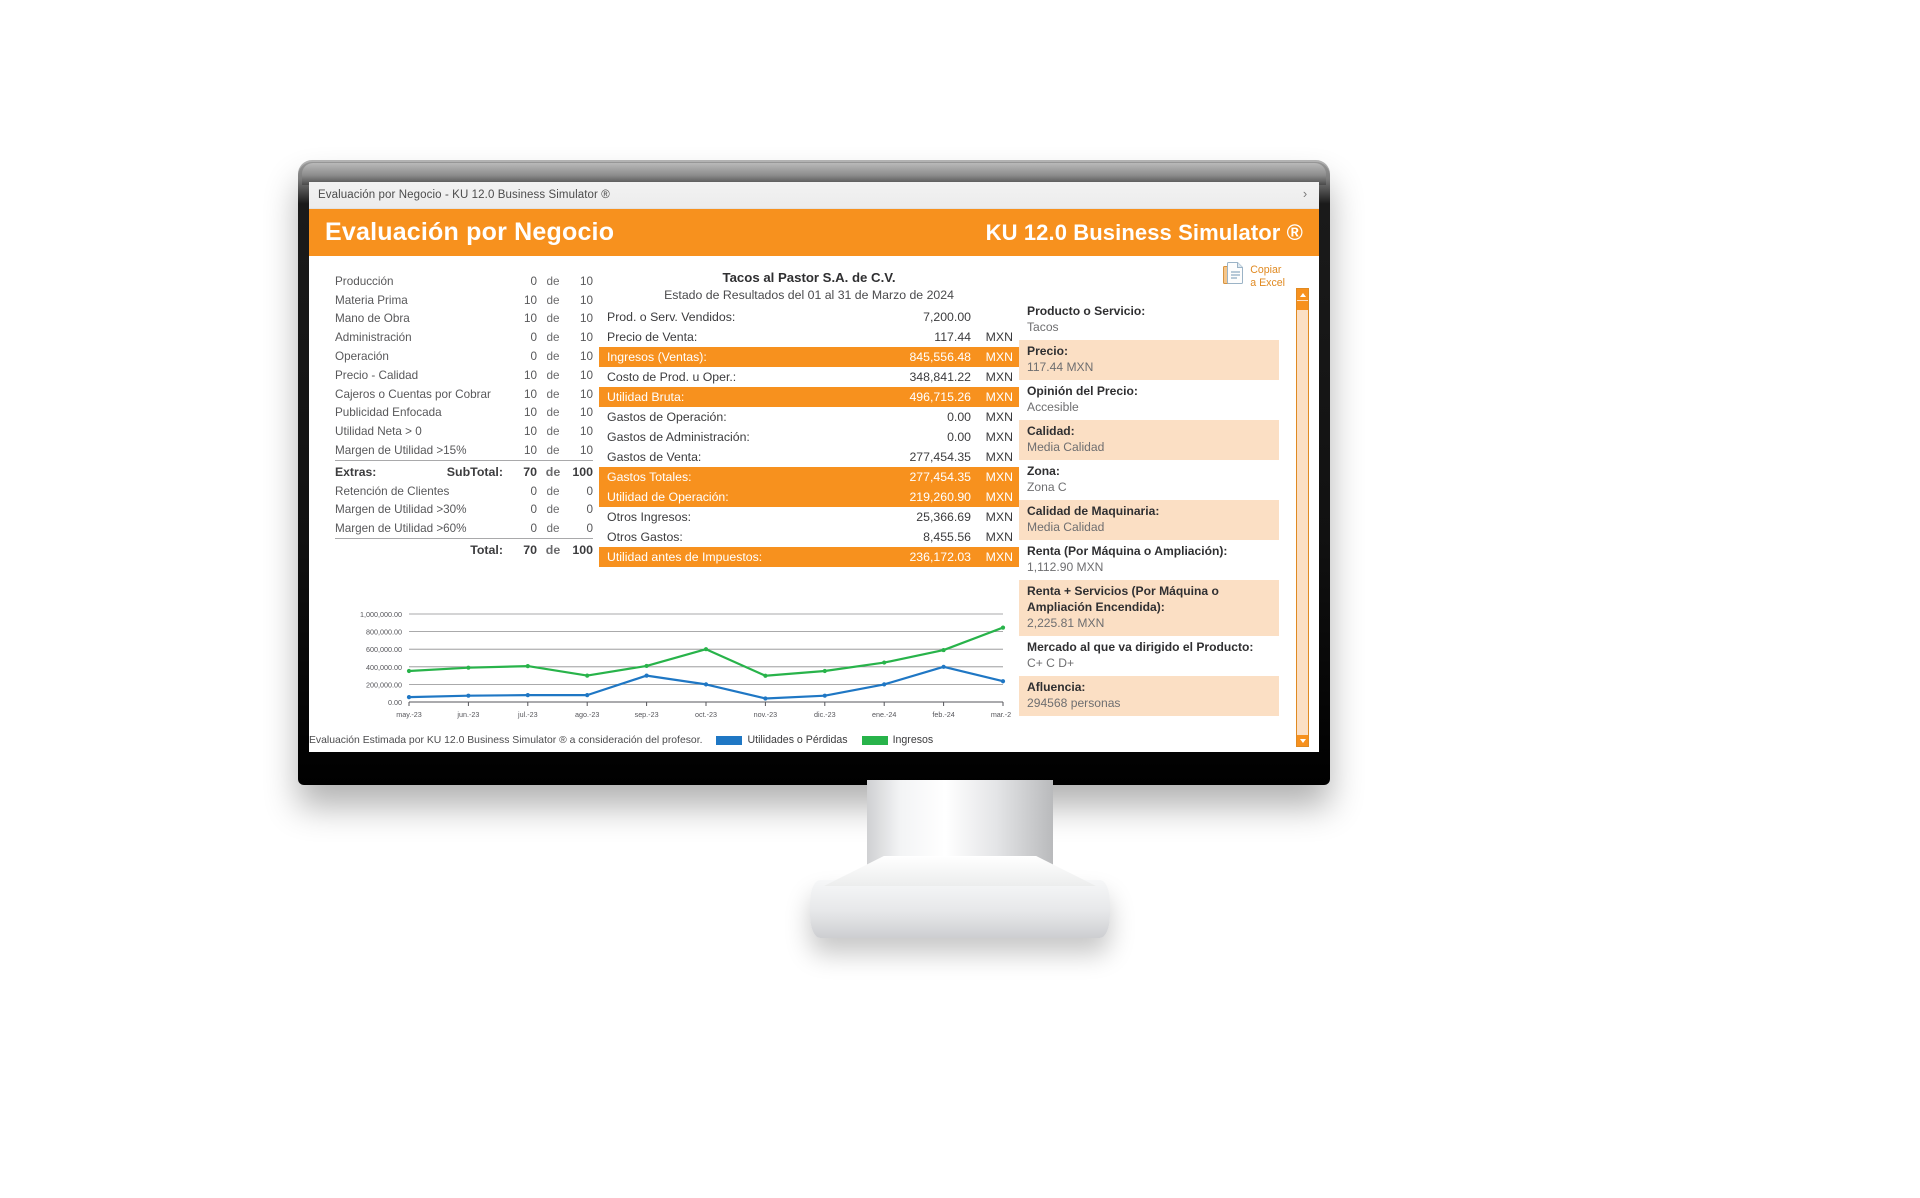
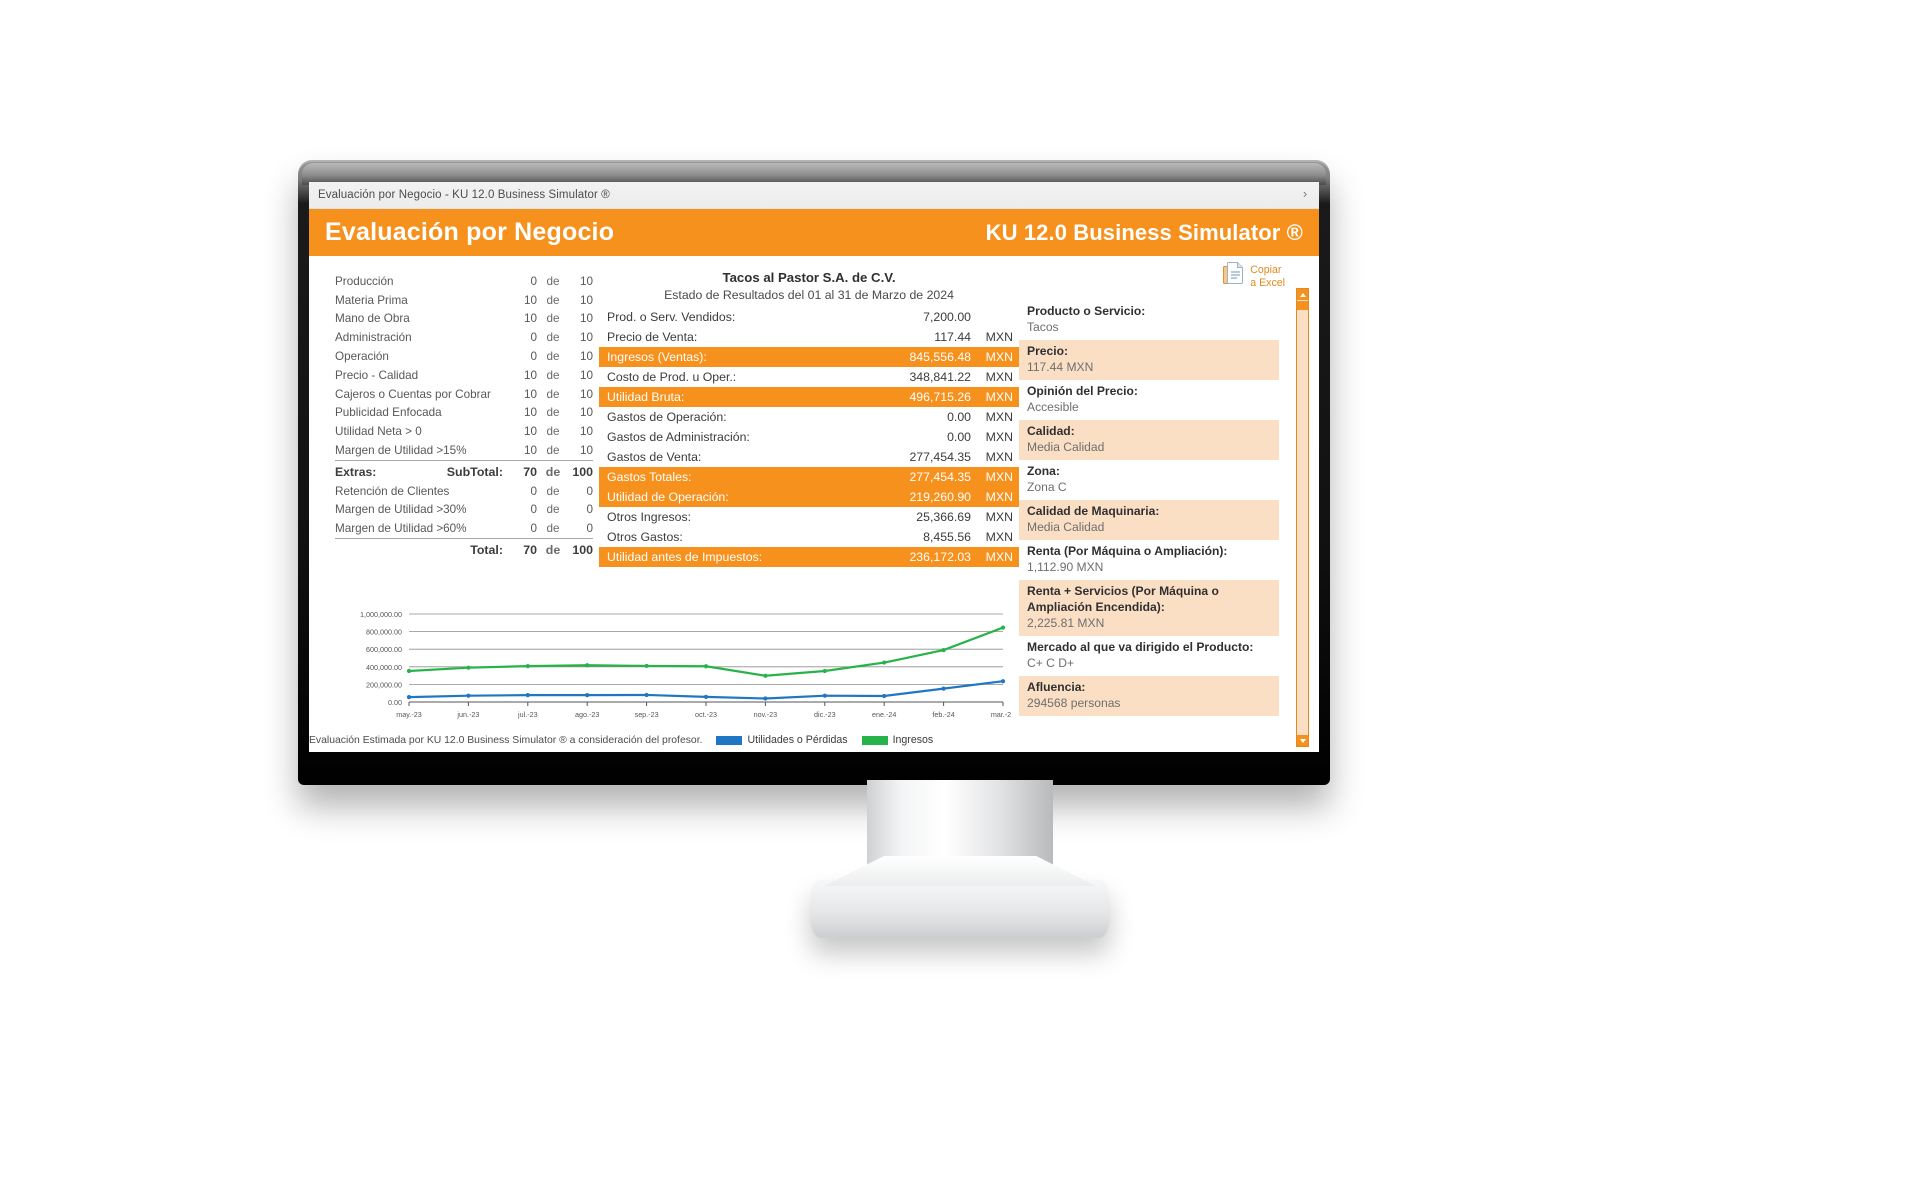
Ingresos/ago.-23: 300000 -> 400000
Utilidades o Pérdidas/sep.-23: 300000 -> 100000
Utilidades o Pérdidas/oct.-23: 200000 -> 100000
Ingresos/oct.-23: 600000 -> 400000
Utilidades o Pérdidas/ene.-24: 200000 -> 100000
Utilidades o Pérdidas/feb.-24: 400000 -> 200000
